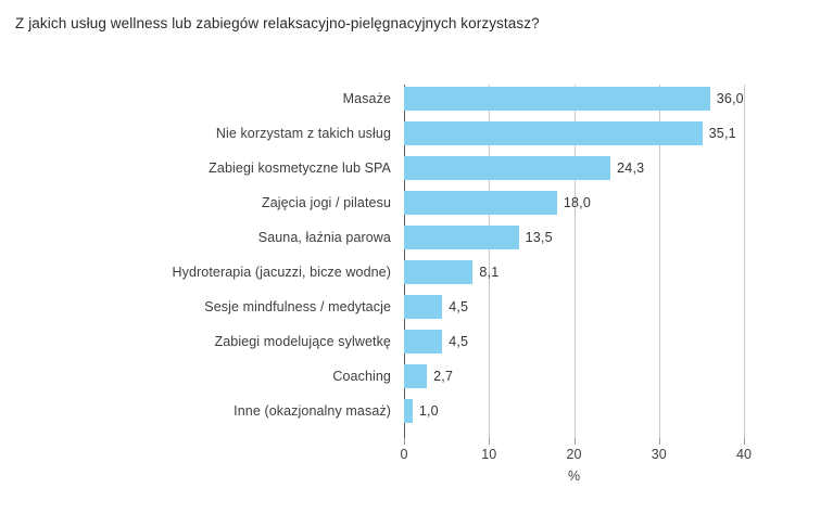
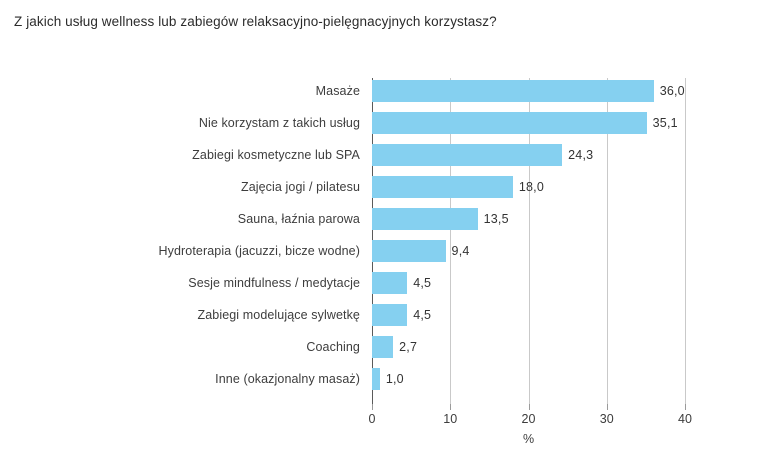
Hydroterapia (jacuzzi, bicze wodne): 8,1 -> 9,4
